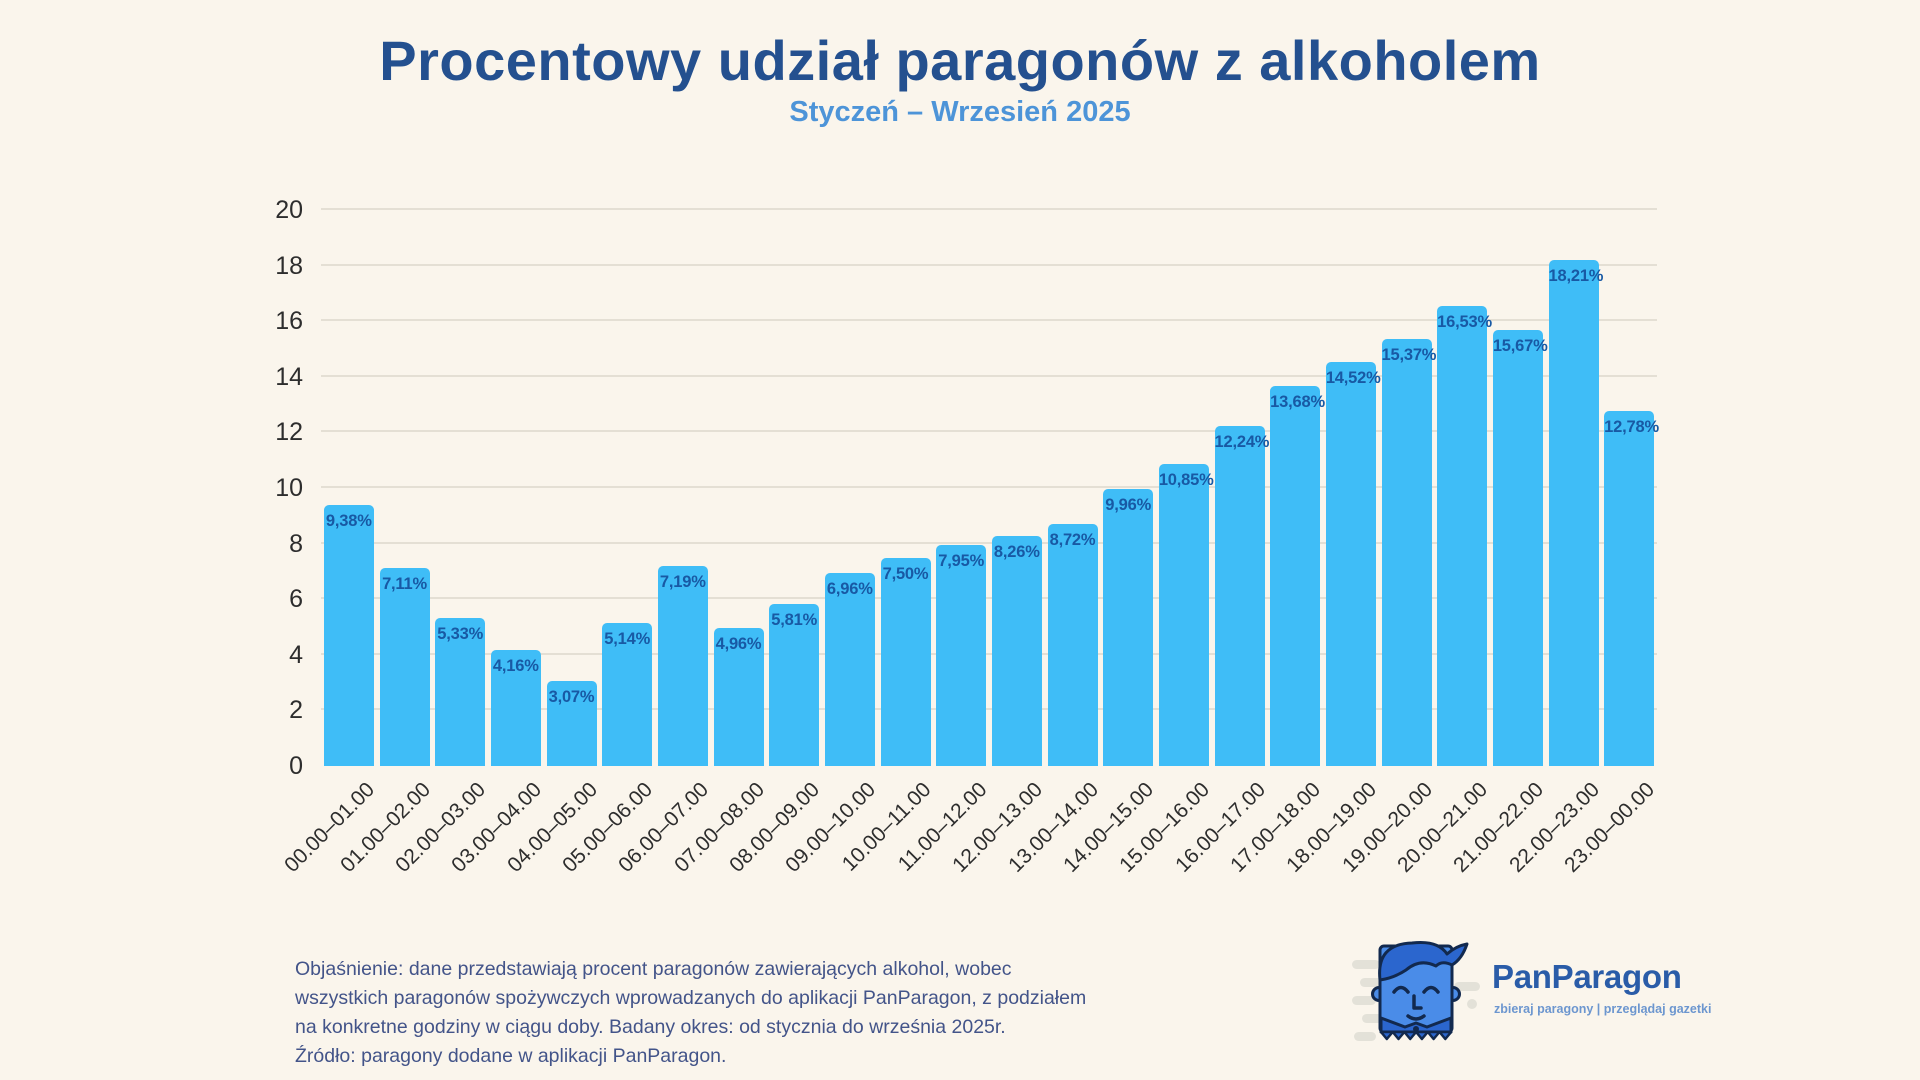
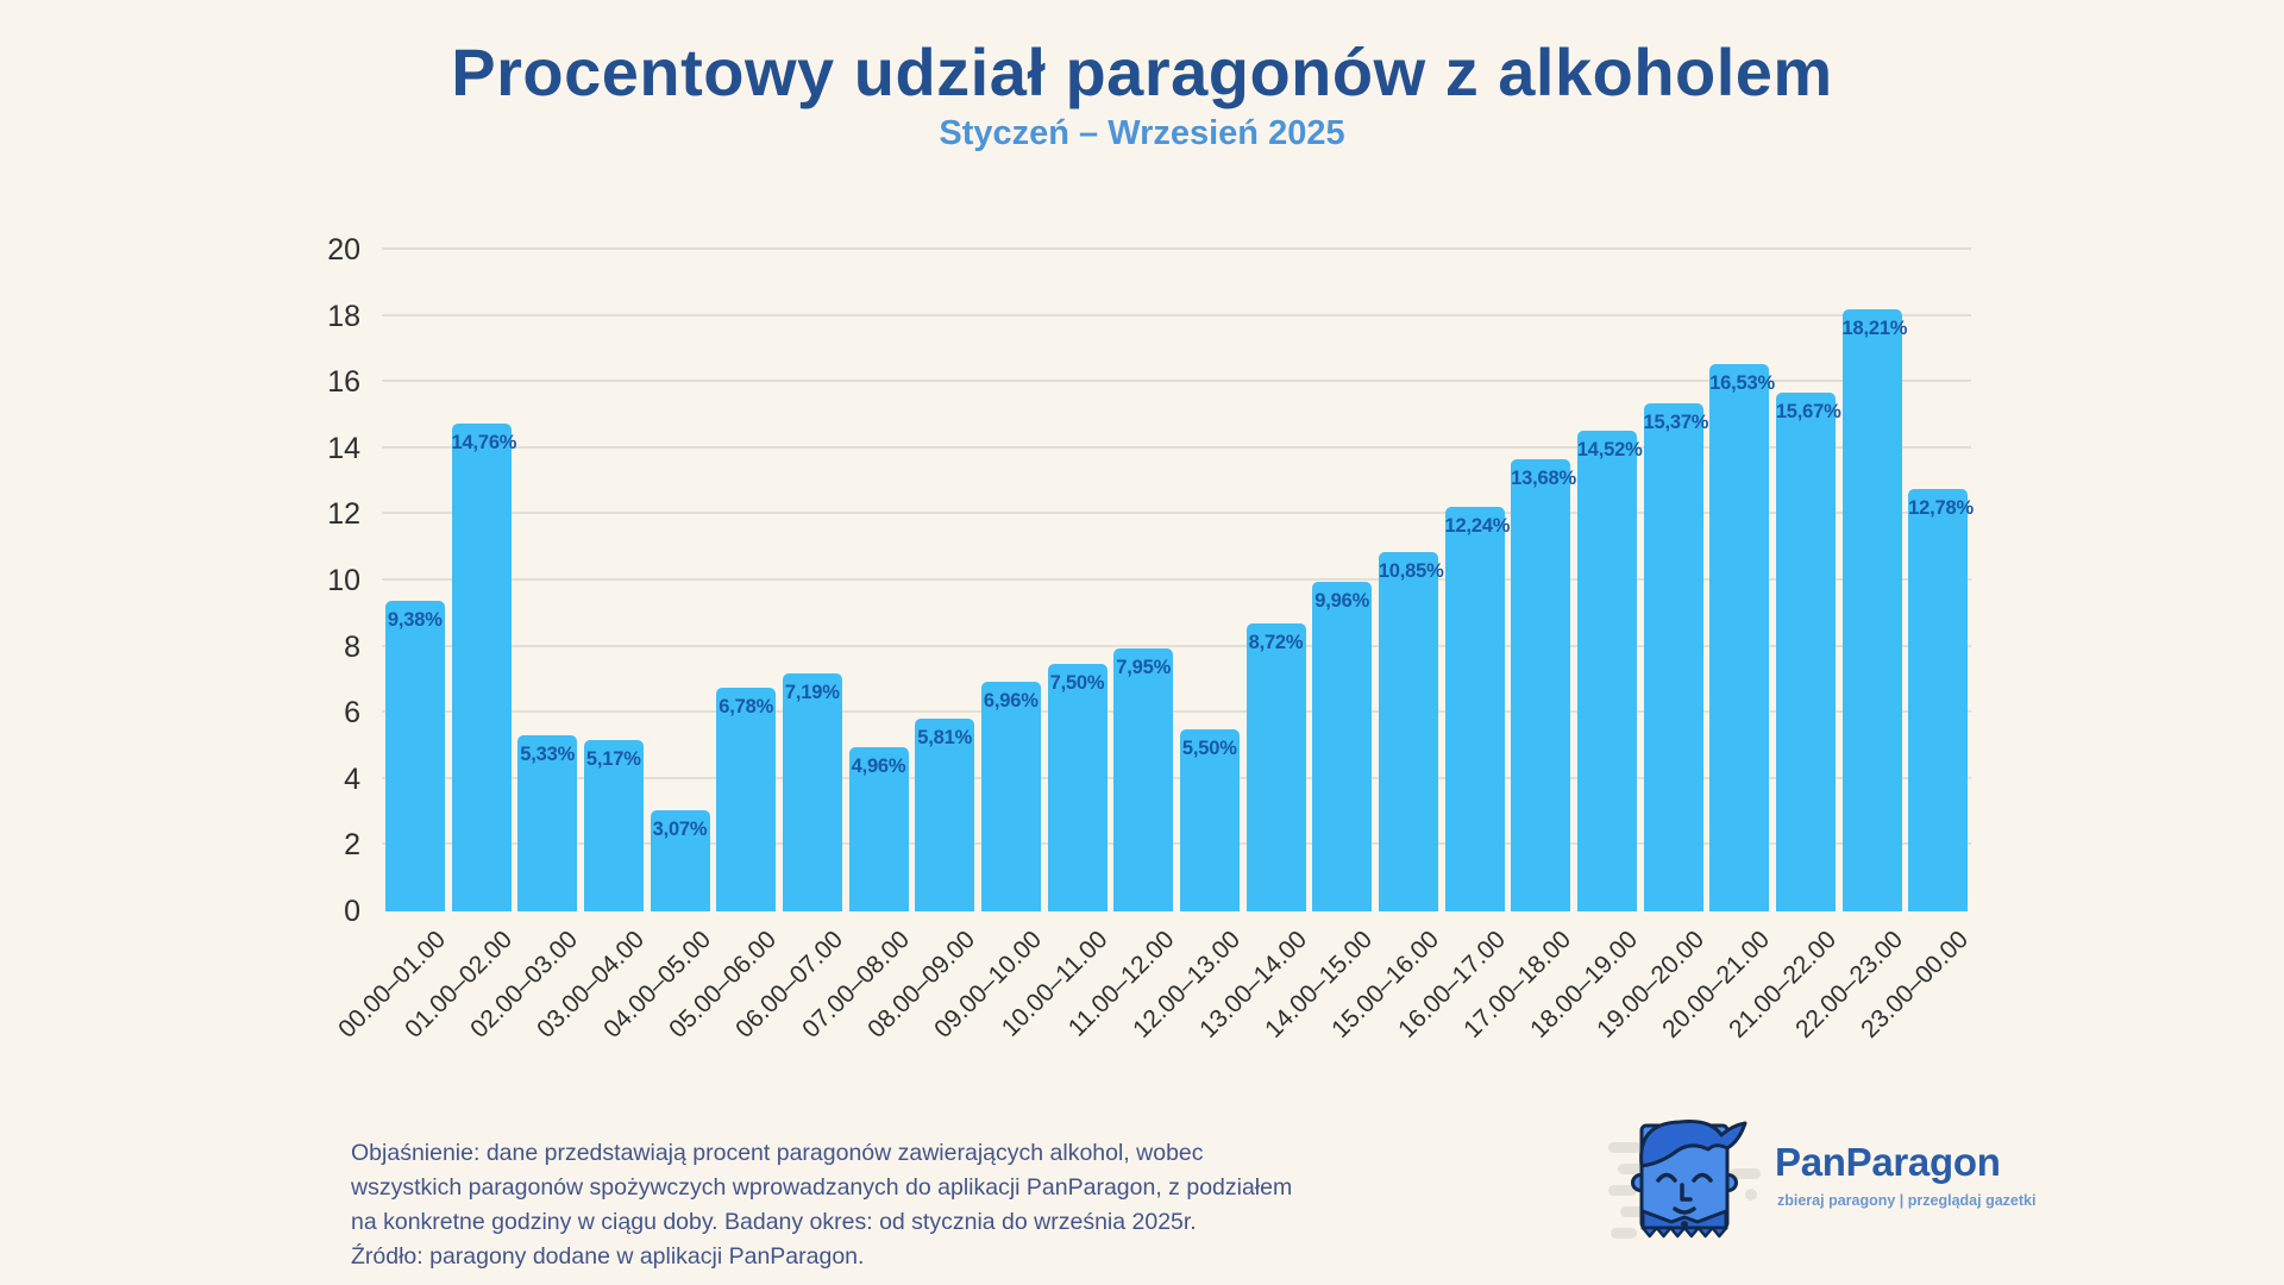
01.00–02.00: 7,11% -> 14,76%
03.00–04.00: 4,16% -> 5,17%
05.00–06.00: 5,14% -> 6,78%
12.00–13.00: 8,26% -> 5,50%
